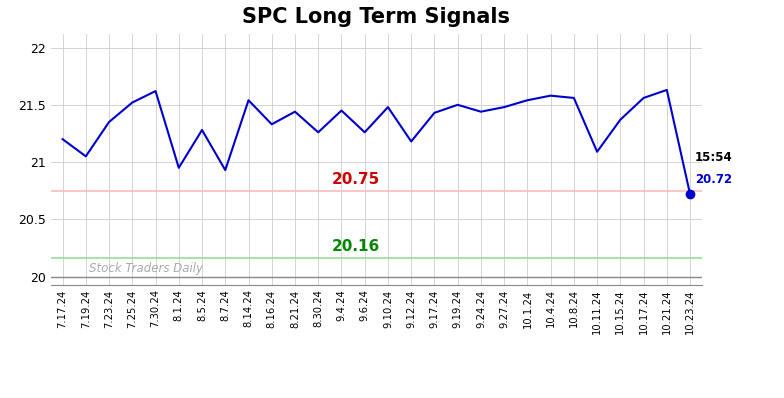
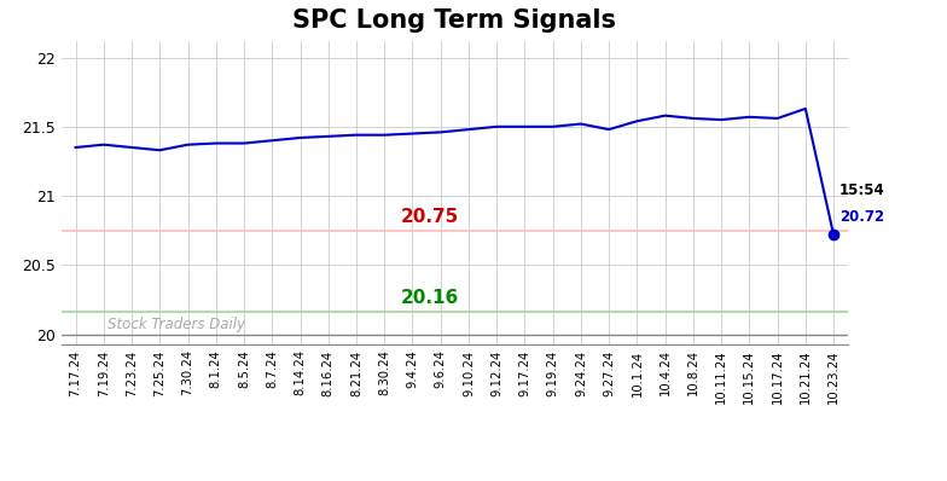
7.17.24: 21.20 -> 21.35
7.19.24: 21.05 -> 21.37
7.25.24: 21.52 -> 21.33
7.30.24: 21.62 -> 21.37
8.1.24: 20.95 -> 21.38
8.5.24: 21.28 -> 21.38
8.7.24: 20.93 -> 21.40
8.14.24: 21.54 -> 21.42
8.16.24: 21.33 -> 21.43
8.30.24: 21.26 -> 21.44
9.6.24: 21.26 -> 21.46
9.12.24: 21.18 -> 21.50
9.17.24: 21.43 -> 21.50
9.24.24: 21.44 -> 21.52
10.11.24: 21.09 -> 21.55
10.15.24: 21.37 -> 21.57
